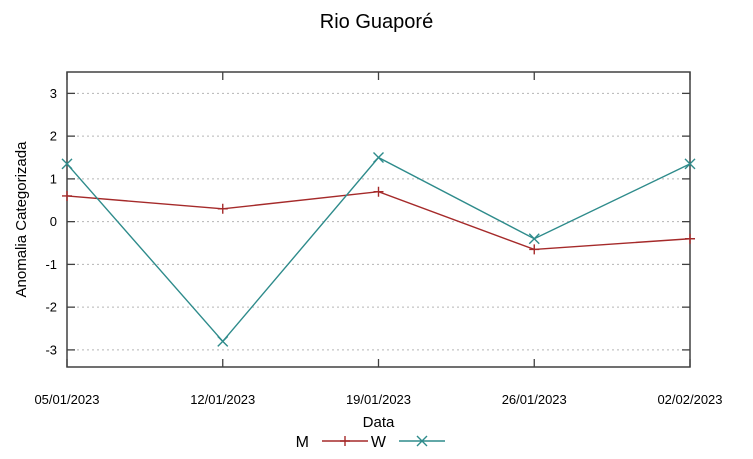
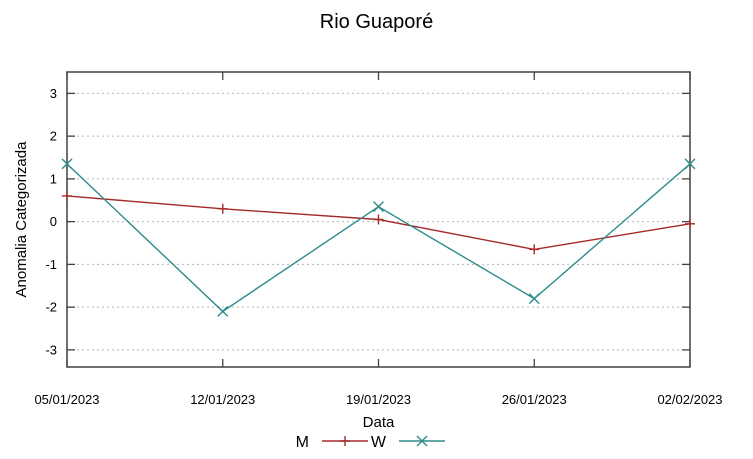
W/12/01/2023: -2.8 -> -2.1
M/19/01/2023: 0.7 -> 0.1
W/19/01/2023: 1.5 -> 0.3
W/26/01/2023: -0.4 -> -1.8
M/02/02/2023: -0.4 -> -0.1
